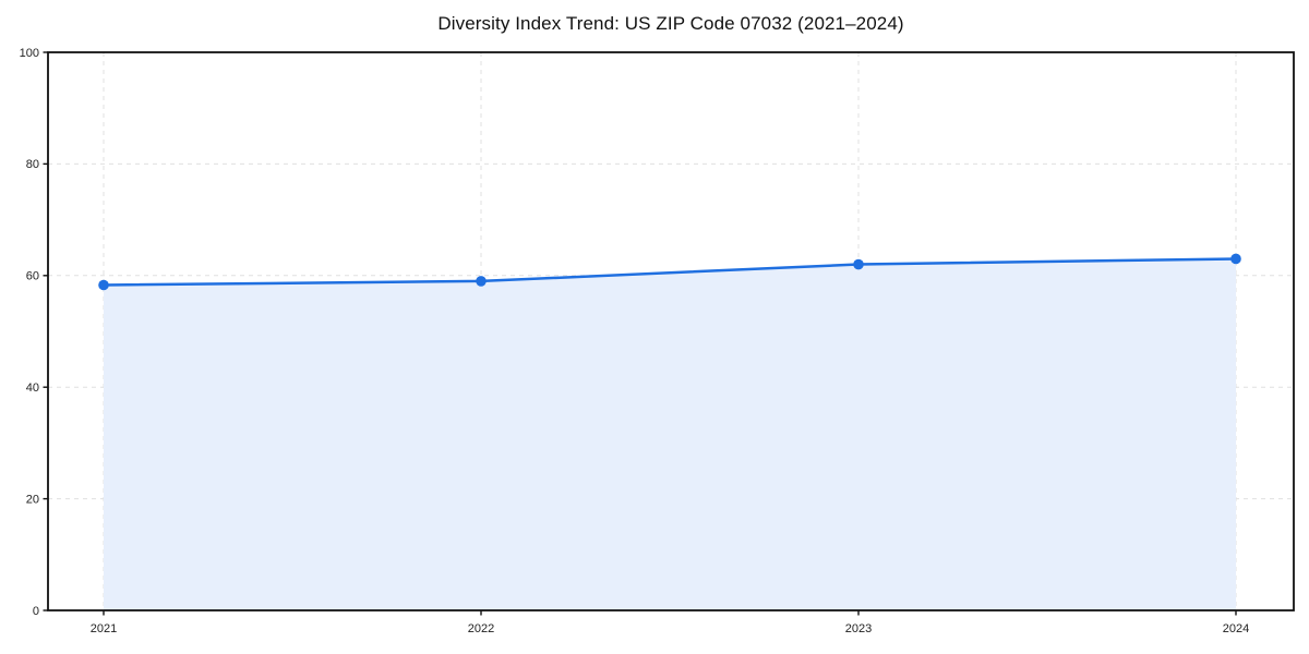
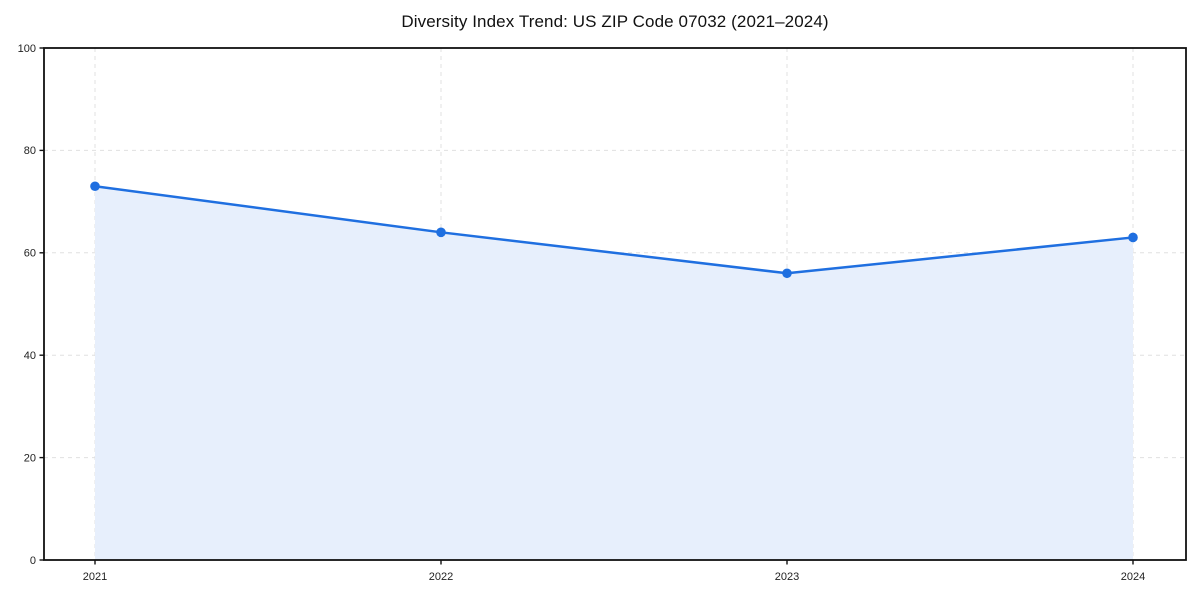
2021: 58 -> 73
2022: 59 -> 64
2023: 62 -> 56
